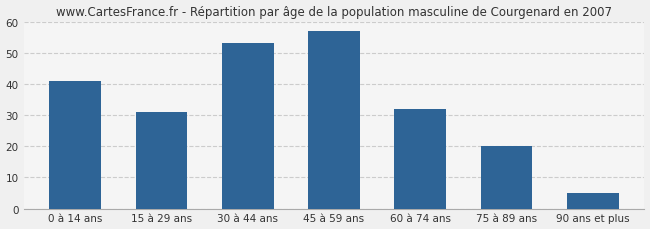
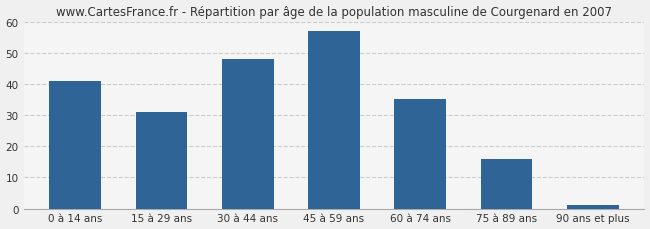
30 à 44 ans: 53 -> 48
60 à 74 ans: 32 -> 35
75 à 89 ans: 20 -> 16
90 ans et plus: 5 -> 1
